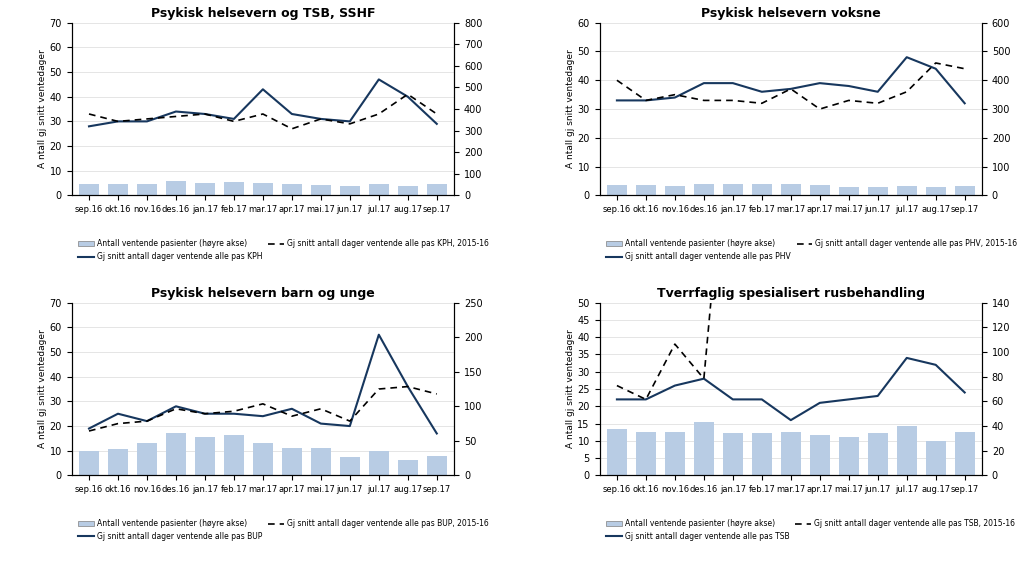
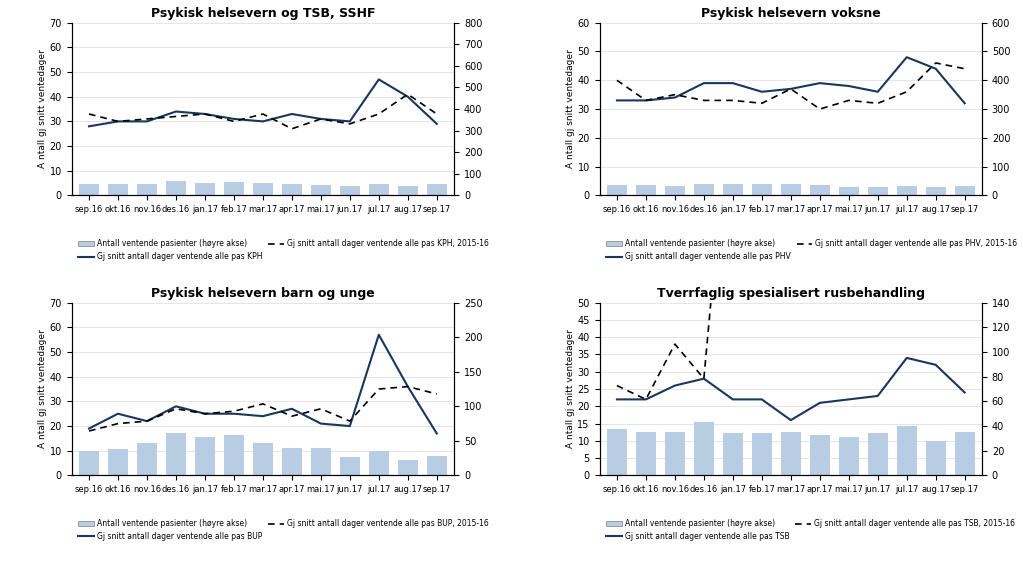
Psykisk helsevern og TSB, SSHF/Gj snitt antall dager ventende alle pas KPH/mar.17: 43 -> 30
